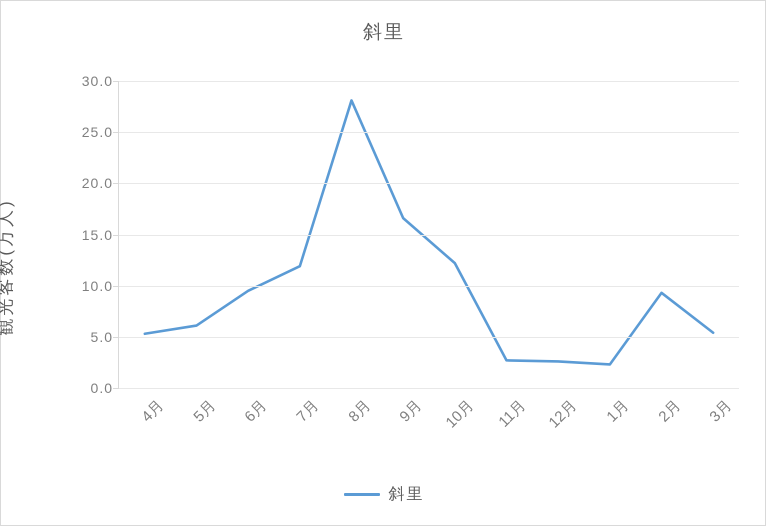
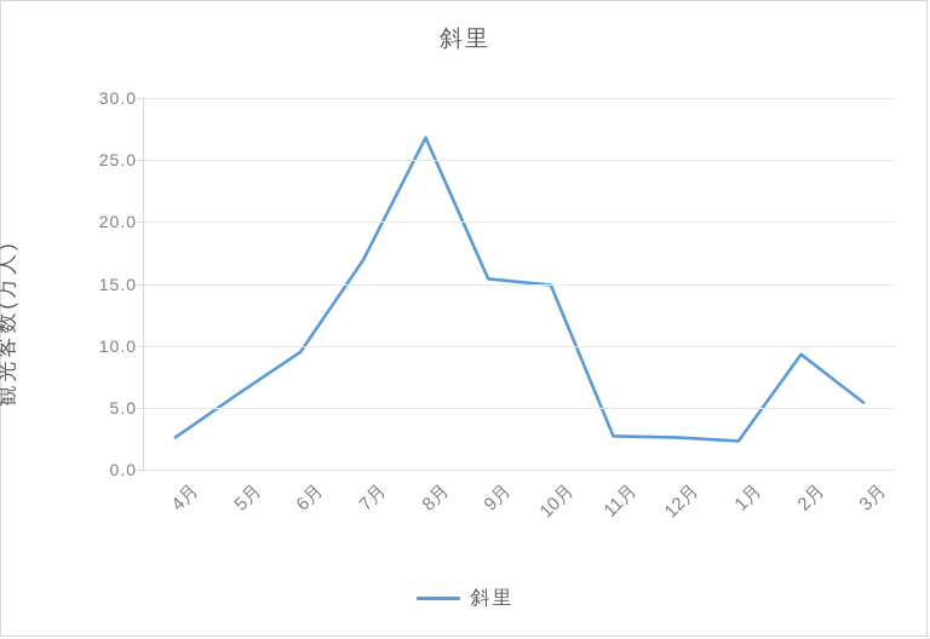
4月: 5.3 -> 2.6
7月: 11.9 -> 16.9
8月: 28.1 -> 26.8
9月: 16.6 -> 15.4
10月: 12.2 -> 14.9
